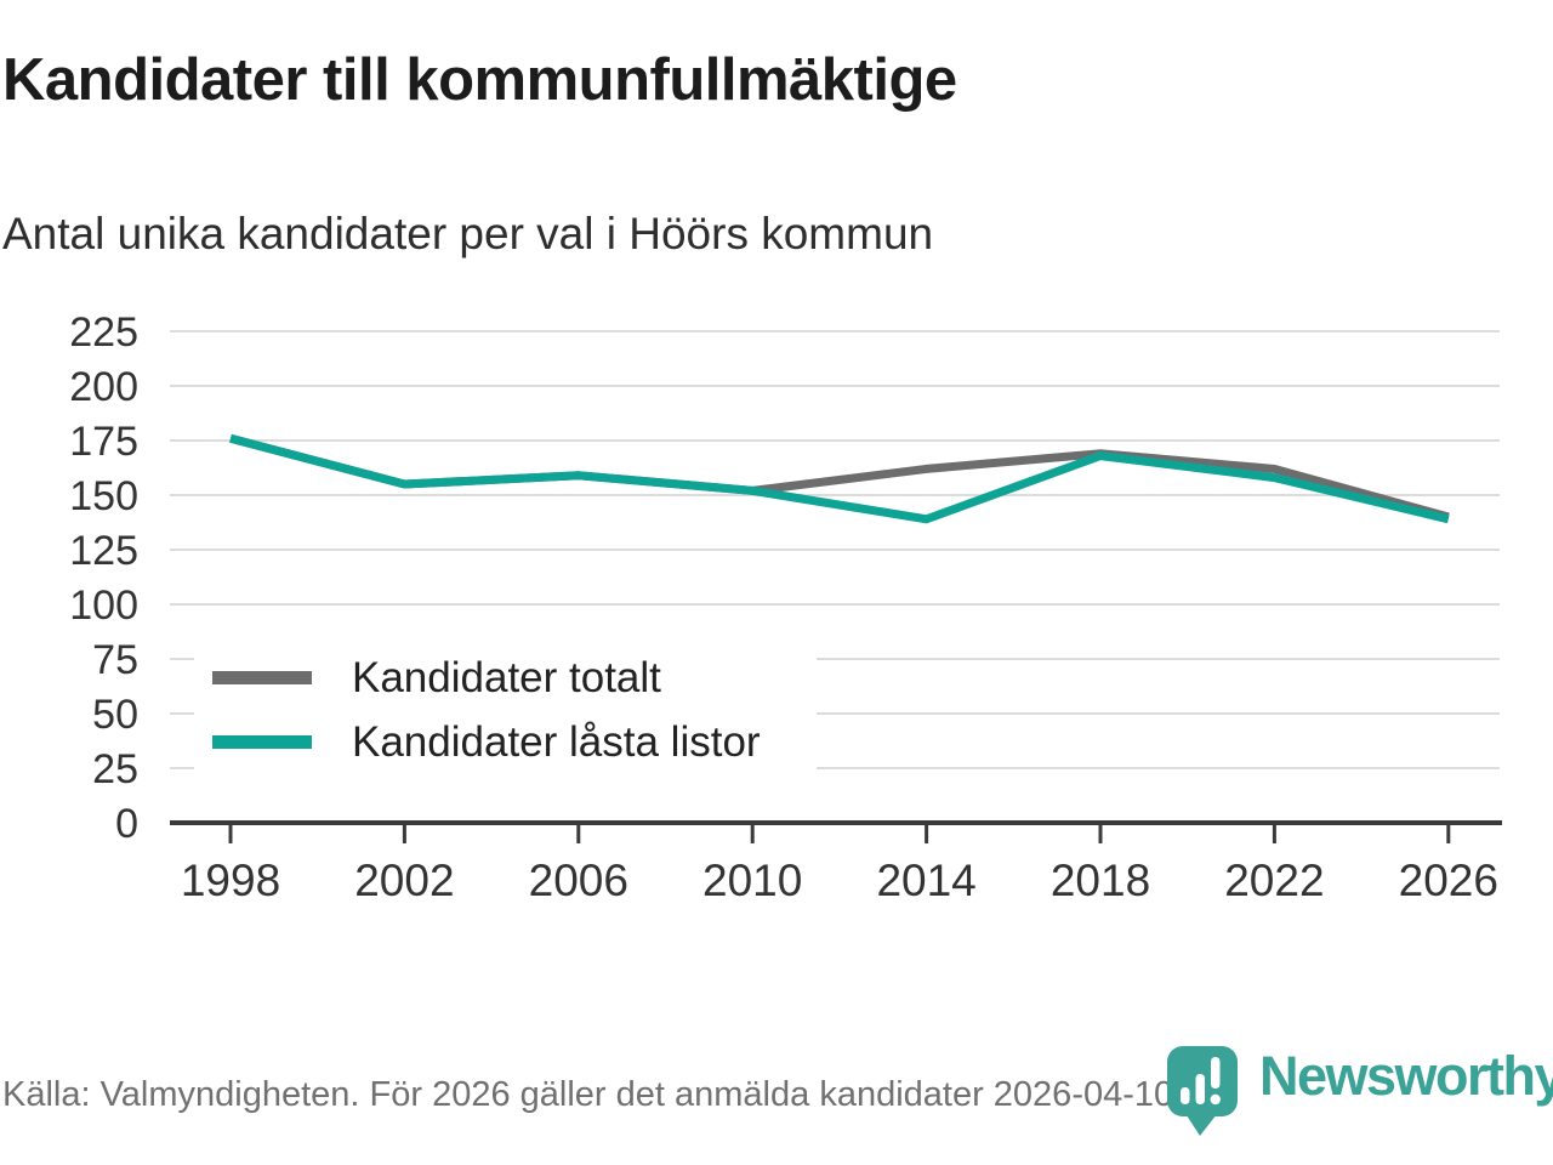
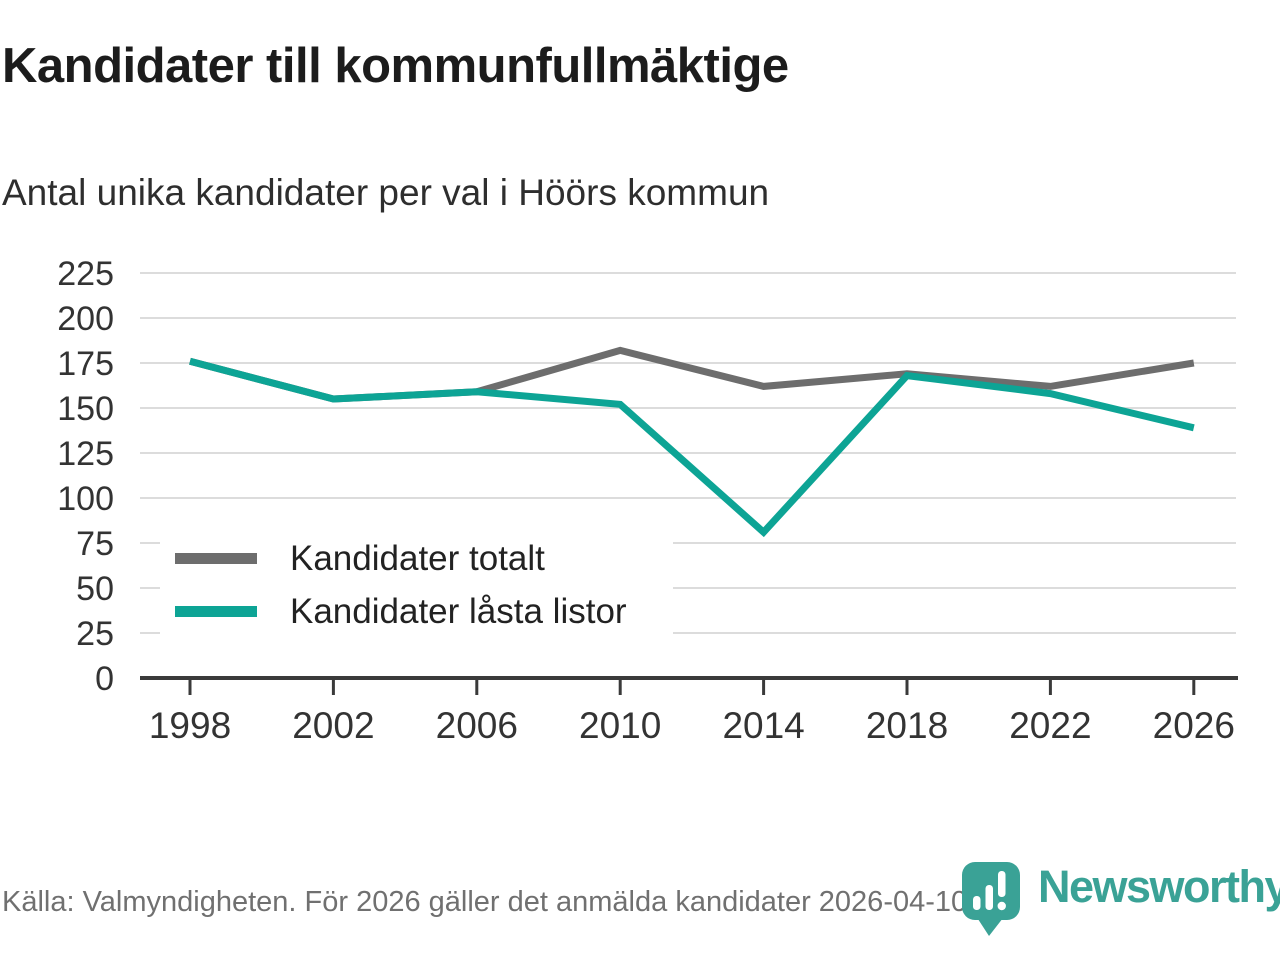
Kandidater totalt/2010: 152 -> 182
Kandidater låsta listor/2014: 139 -> 81
Kandidater totalt/2026: 140 -> 175
